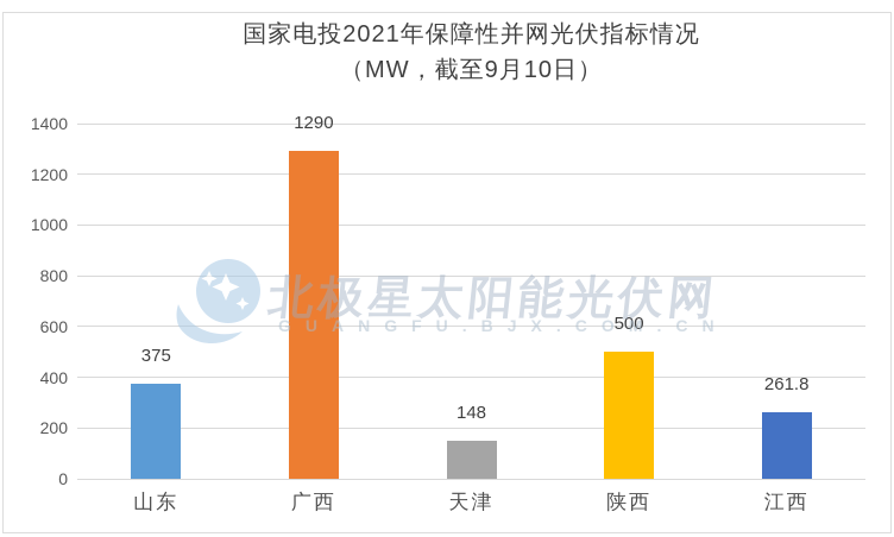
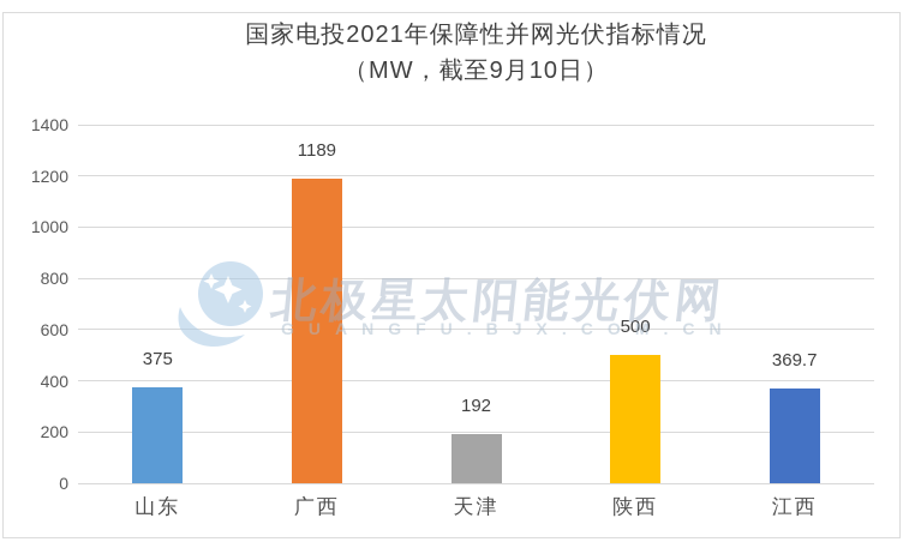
广西: 1290 -> 1189
天津: 148 -> 192
江西: 261.8 -> 369.7
